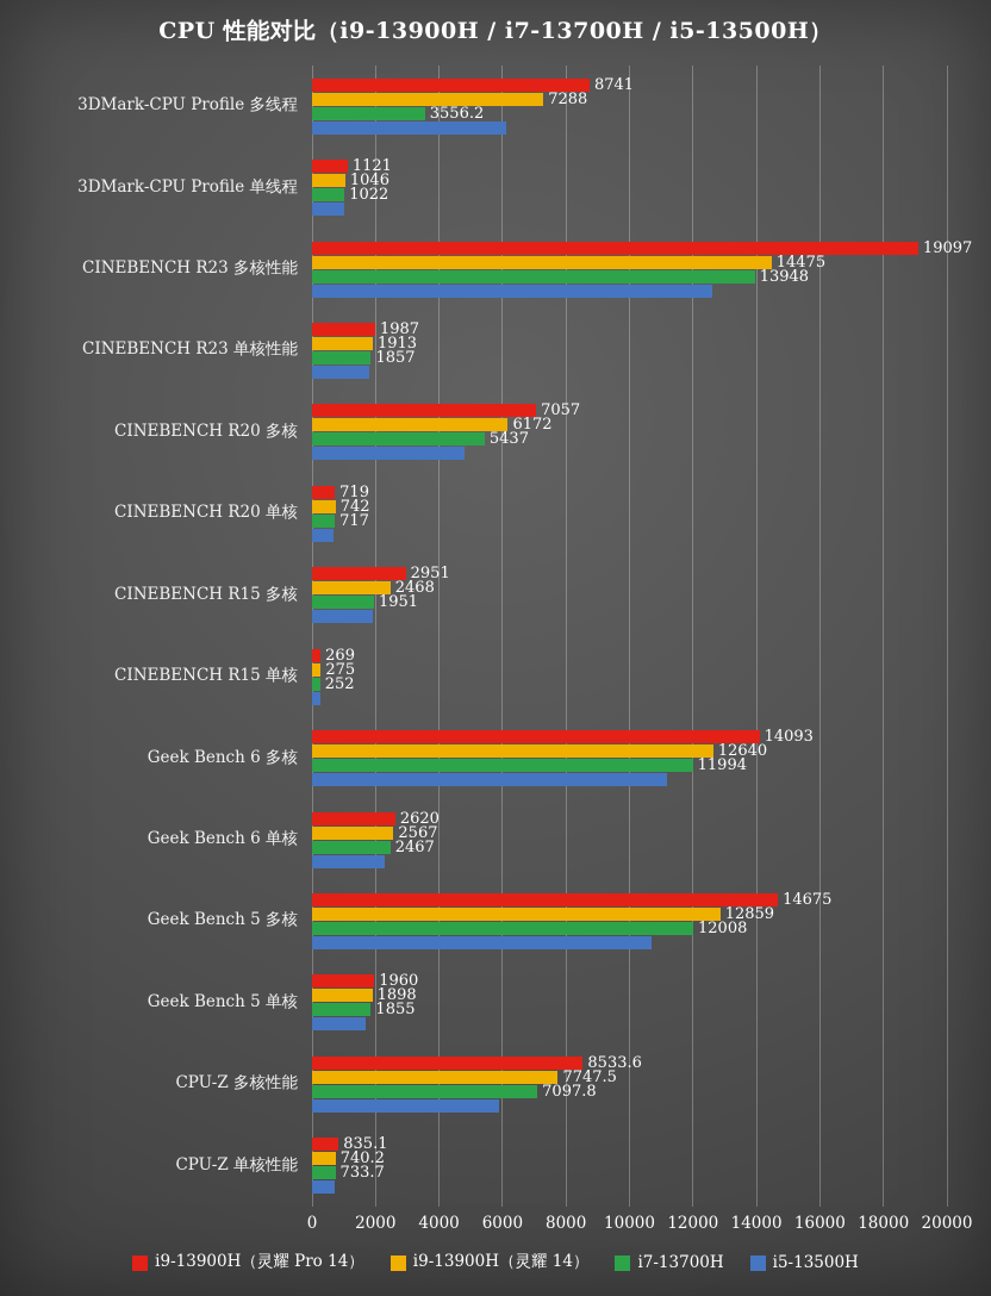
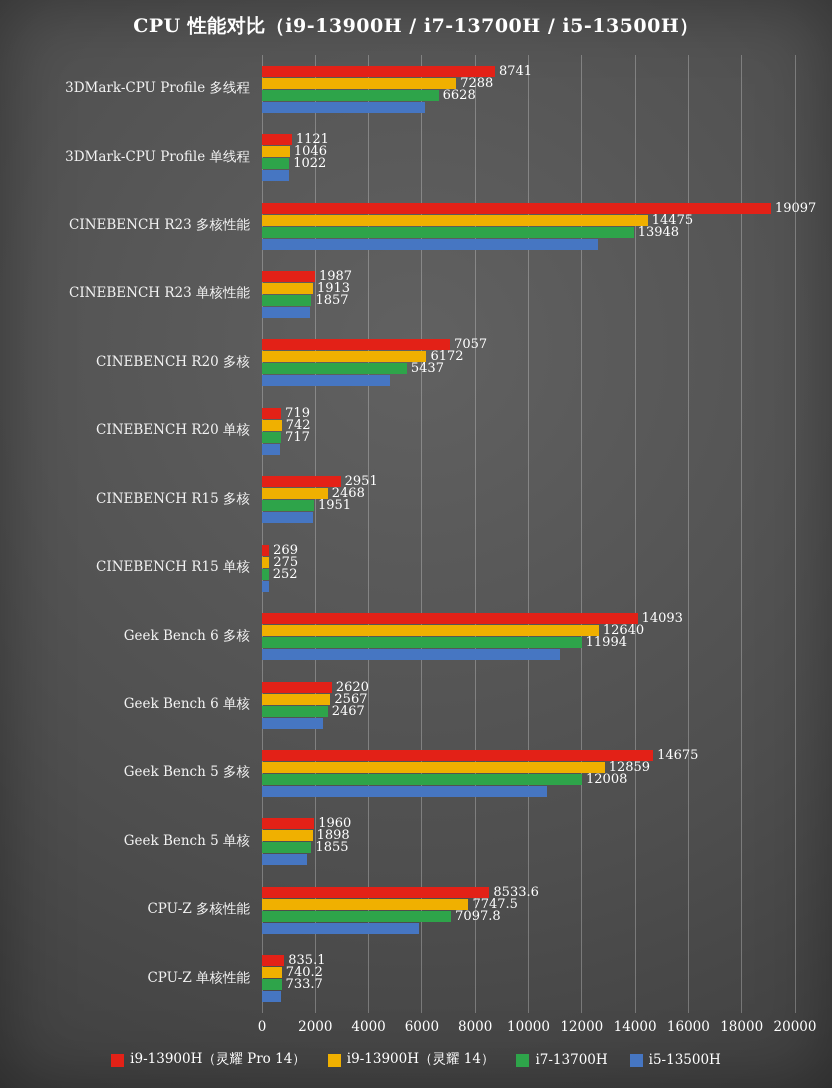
i7-13700H/3DMark-CPU Profile 多线程: 3556.2 -> 6628
